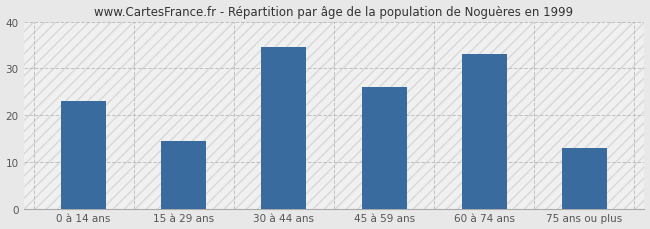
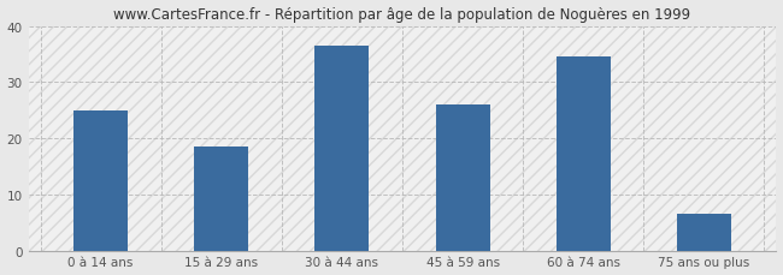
0 à 14 ans: 23.0 -> 25.0
15 à 29 ans: 14.5 -> 18.5
30 à 44 ans: 34.5 -> 36.5
60 à 74 ans: 33.0 -> 34.5
75 ans ou plus: 13.0 -> 6.5
